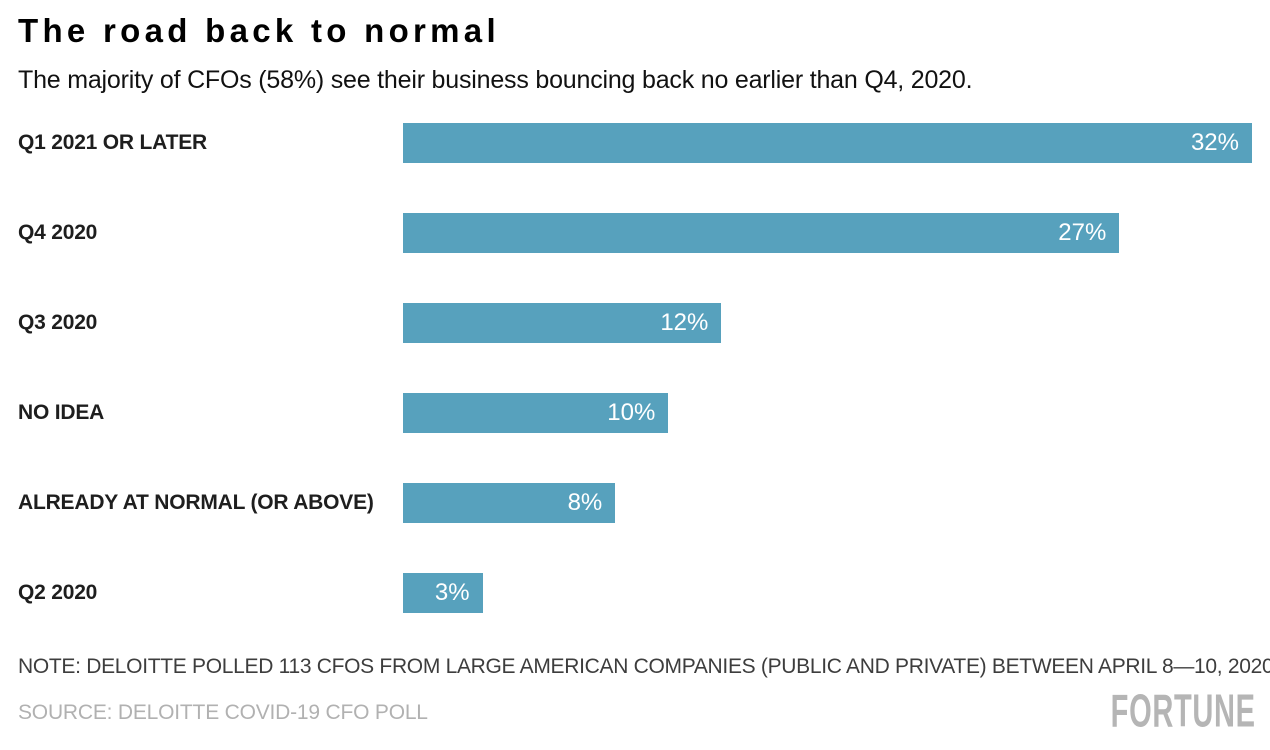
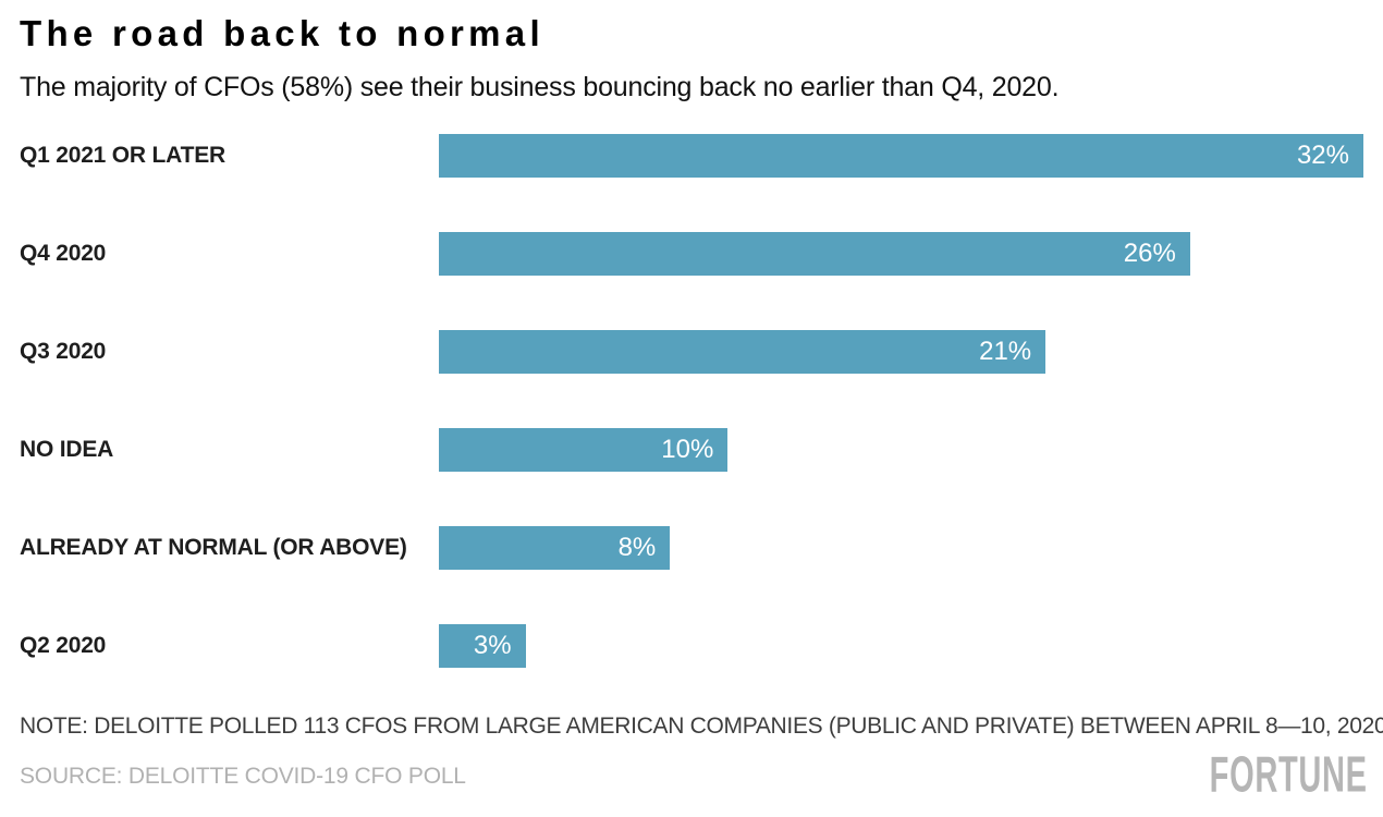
Q4 2020: 27% -> 26%
Q3 2020: 12% -> 21%
